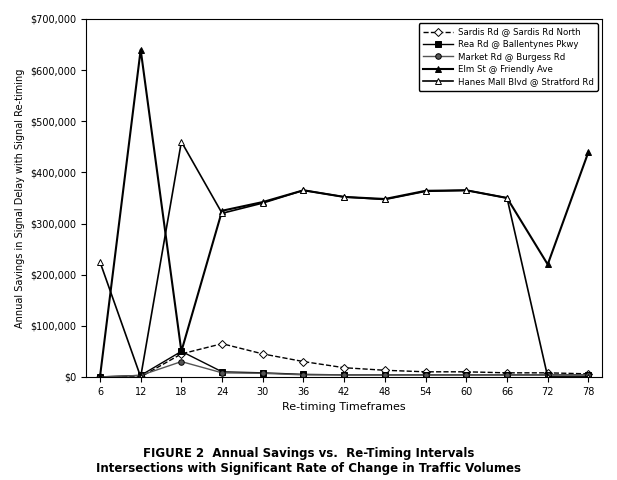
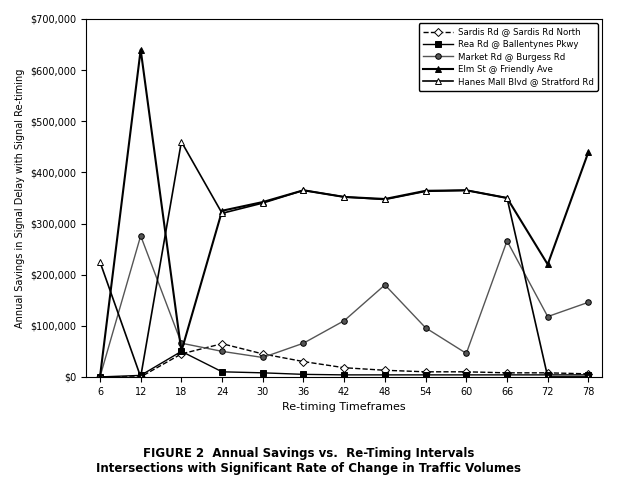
Market Rd @ Burgess Rd/12: $3,000 -> $276,000
Market Rd @ Burgess Rd/18: $30,000 -> $66,000
Market Rd @ Burgess Rd/24: $8,000 -> $50,000
Market Rd @ Burgess Rd/30: $7,000 -> $38,000
Market Rd @ Burgess Rd/36: $4,000 -> $66,000
Market Rd @ Burgess Rd/42: $4,000 -> $110,000
Market Rd @ Burgess Rd/48: $4,000 -> $180,000
Market Rd @ Burgess Rd/54: $4,000 -> $96,000
Market Rd @ Burgess Rd/60: $4,000 -> $46,000
Market Rd @ Burgess Rd/66: $4,000 -> $266,000
Market Rd @ Burgess Rd/72: $4,000 -> $118,000
Market Rd @ Burgess Rd/78: $4,000 -> $146,000
